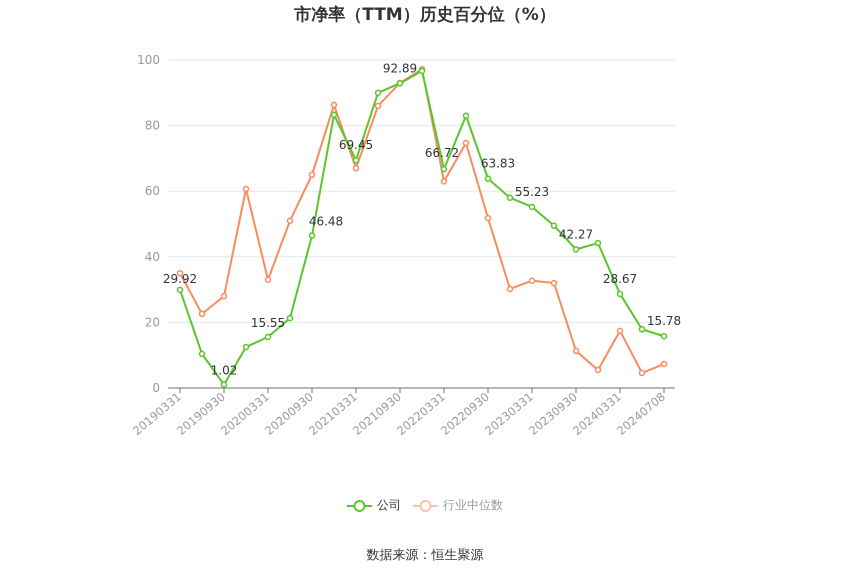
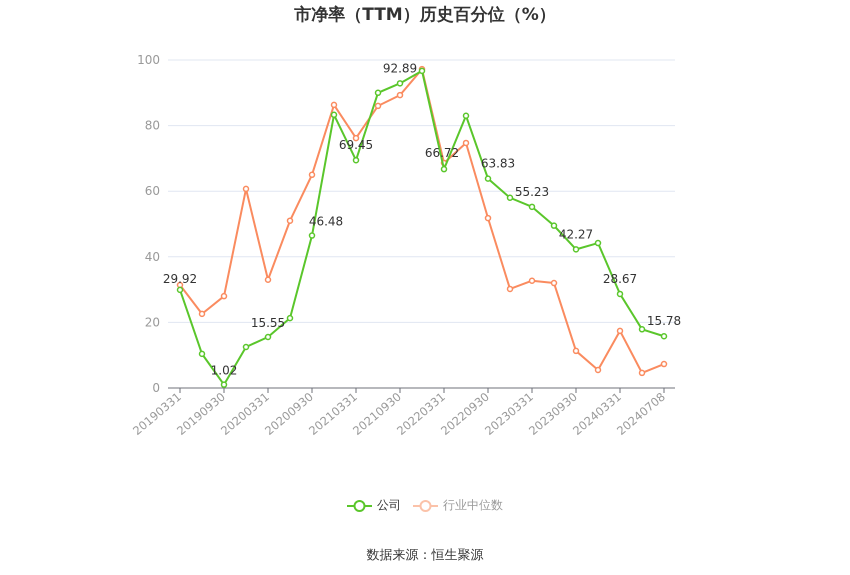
行业中位数/20190331: 35 -> 31
行业中位数/20210331: 67 -> 76
行业中位数/20210930: 93 -> 89
行业中位数/20220331: 63 -> 69
